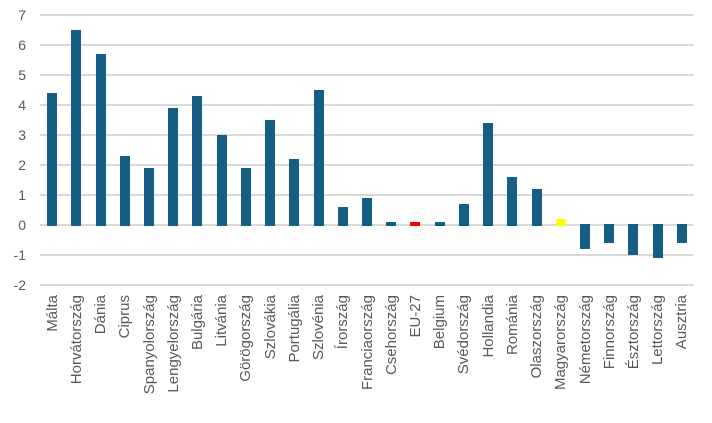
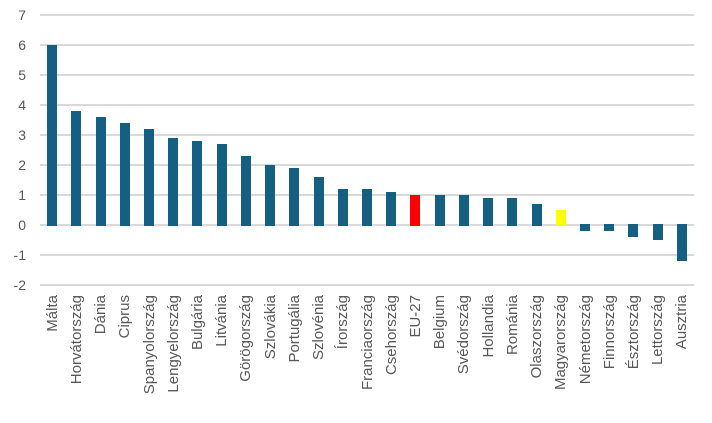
Málta: 4.4 -> 6.0
Horvátország: 6.5 -> 3.8
Dánia: 5.7 -> 3.6
Ciprus: 2.3 -> 3.4
Spanyolország: 1.9 -> 3.2
Lengyelország: 3.9 -> 2.9
Bulgária: 4.3 -> 2.8
Litvánia: 3.0 -> 2.7
Görögország: 1.9 -> 2.3
Szlovákia: 3.5 -> 2.0
Portugália: 2.2 -> 1.9
Szlovénia: 4.5 -> 1.6
Írország: 0.6 -> 1.2
Franciaország: 0.9 -> 1.2
Csehország: 0.1 -> 1.1
EU-27: 0.1 -> 1.0
Belgium: 0.1 -> 1.0
Svédország: 0.7 -> 1.0
Hollandia: 3.4 -> 0.9
Románia: 1.6 -> 0.9
Olaszország: 1.2 -> 0.7
Magyarország: 0.2 -> 0.5
Németország: -0.8 -> -0.2
Finnország: -0.6 -> -0.2
Észtország: -1.0 -> -0.4
Lettország: -1.1 -> -0.5
Ausztria: -0.6 -> -1.2
